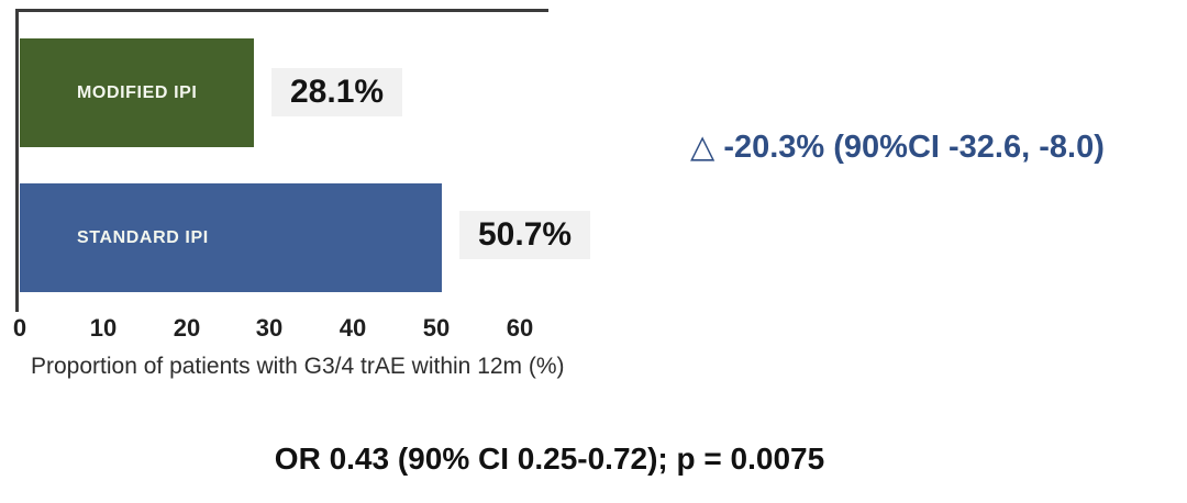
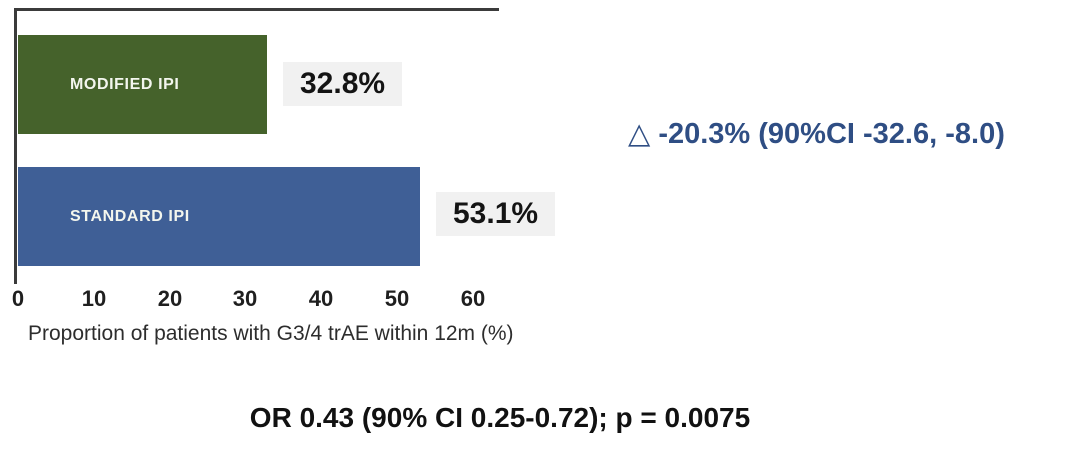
MODIFIED IPI: 28.1% -> 32.8%
STANDARD IPI: 50.7% -> 53.1%
